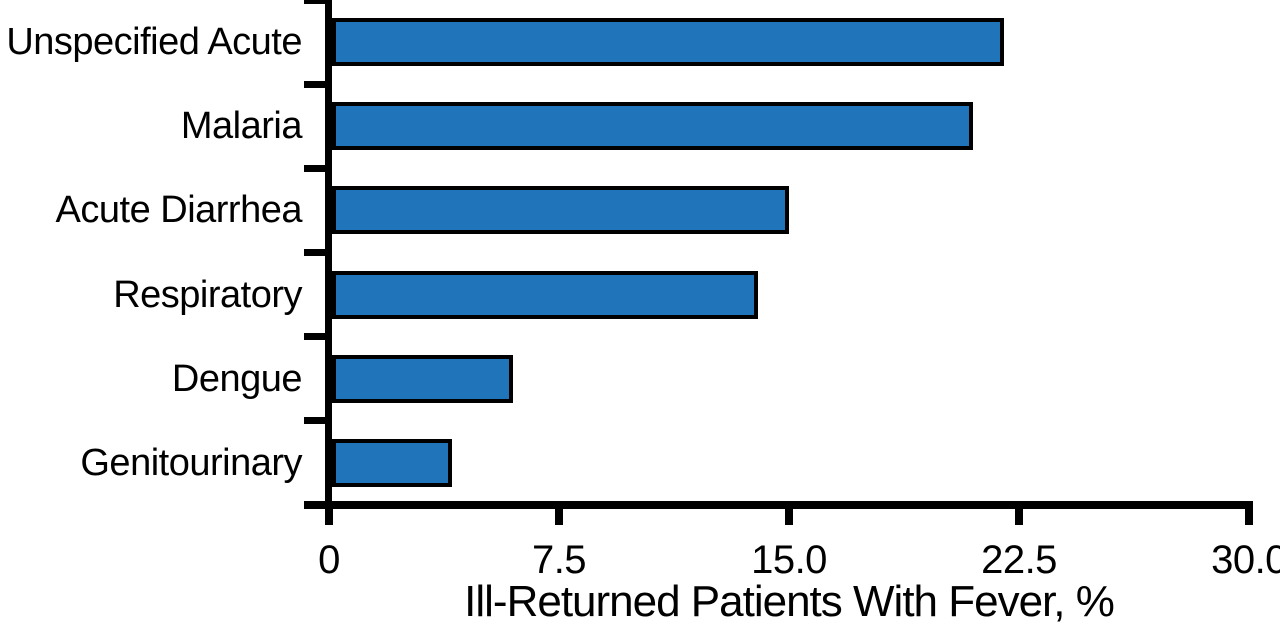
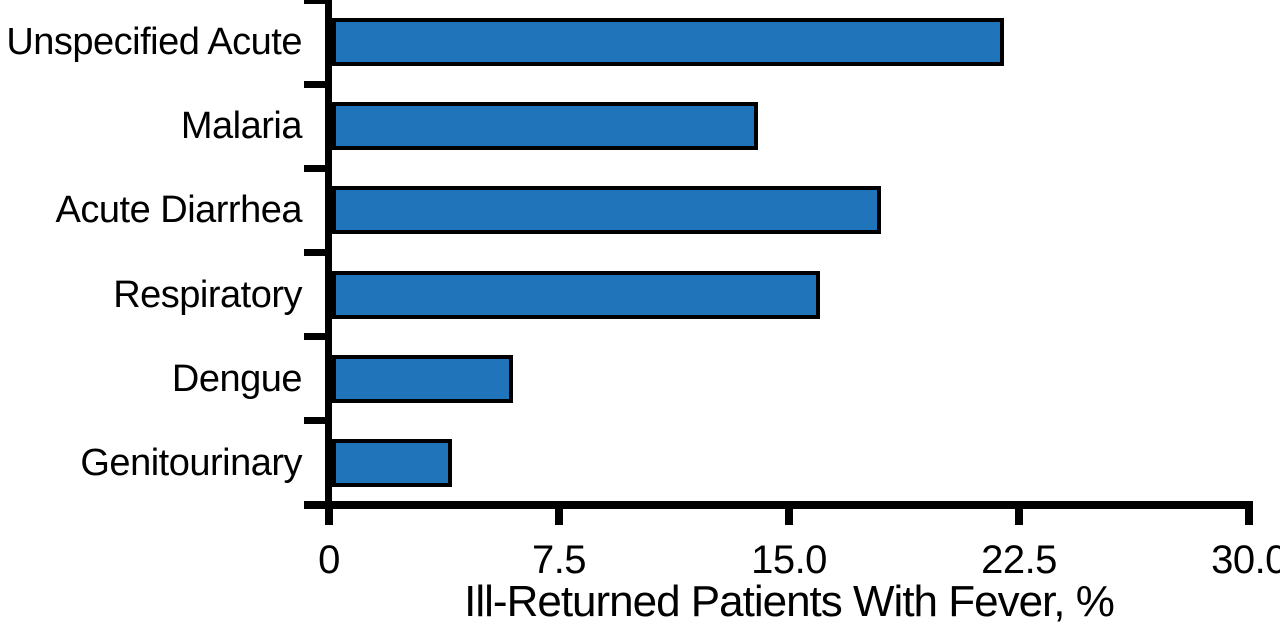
Malaria: 21 -> 14
Acute Diarrhea: 15 -> 18
Respiratory: 14 -> 16
